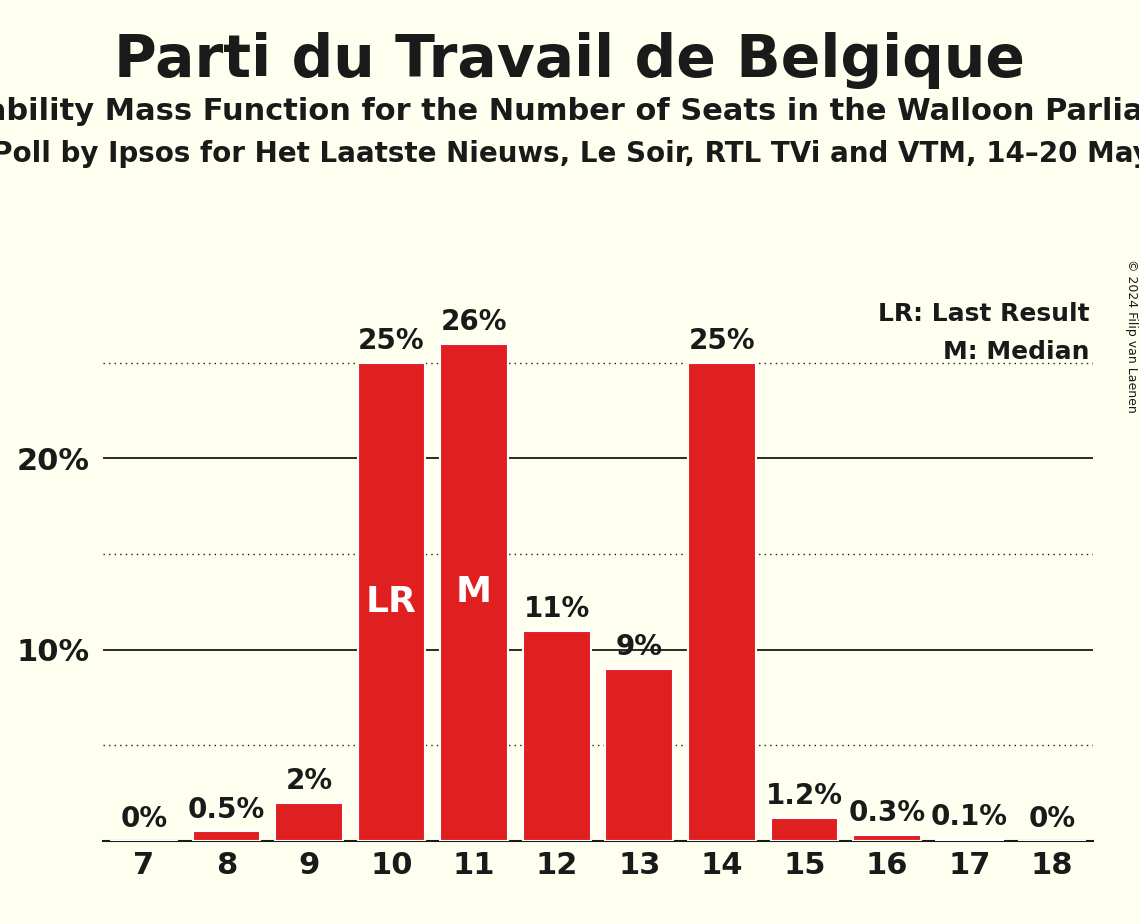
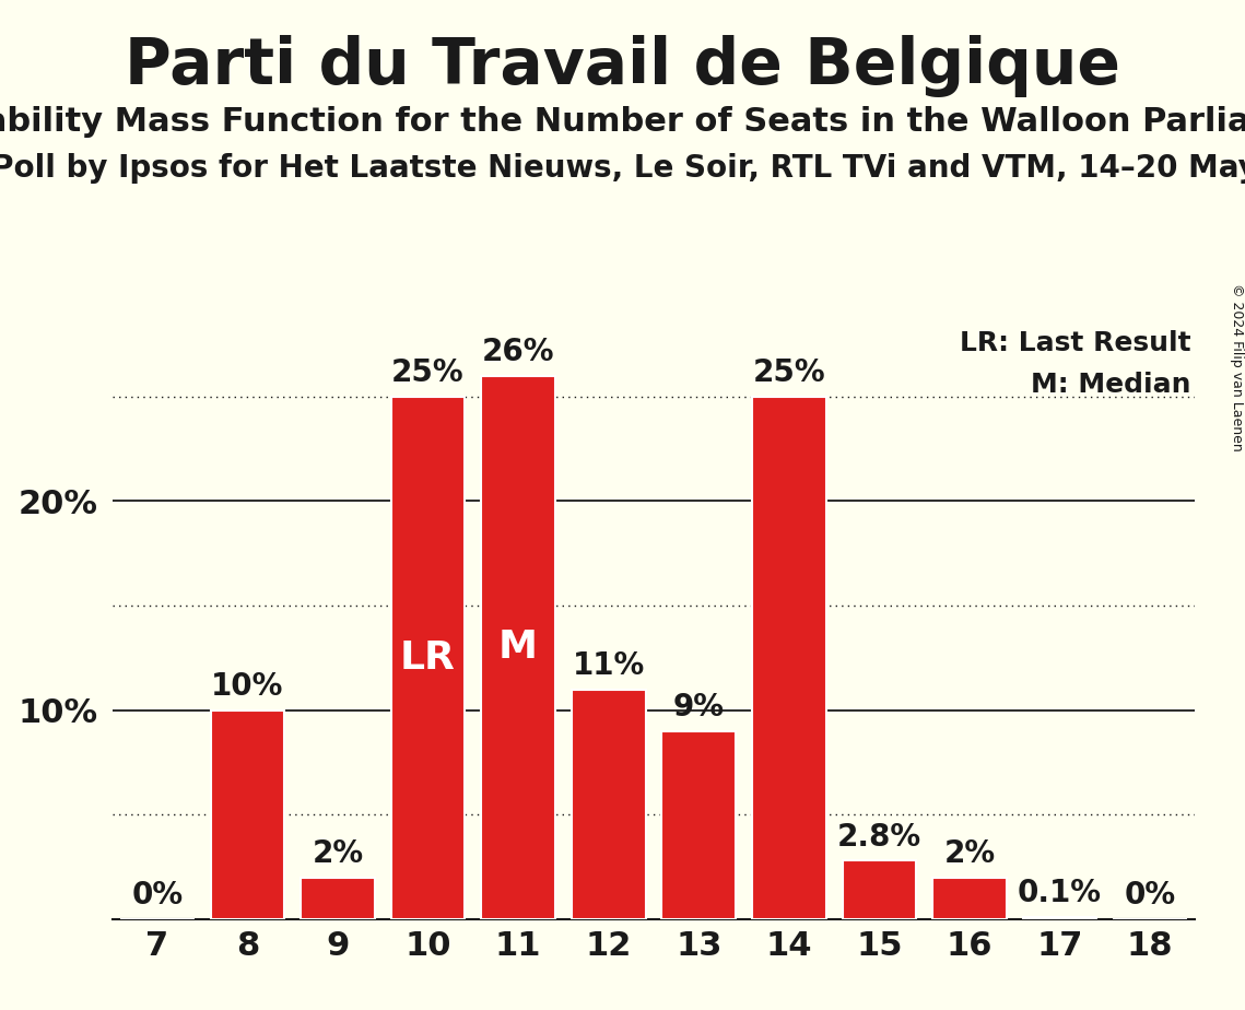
8: 0.5% -> 10%
15: 1.2% -> 2.8%
16: 0.3% -> 2%
